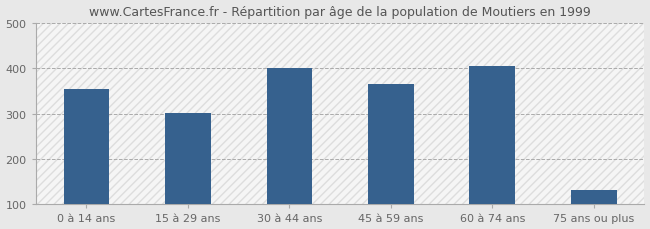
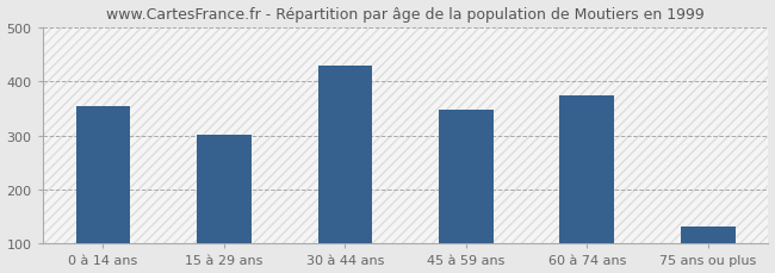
30 à 44 ans: 400 -> 430
45 à 59 ans: 365 -> 347
60 à 74 ans: 405 -> 375
